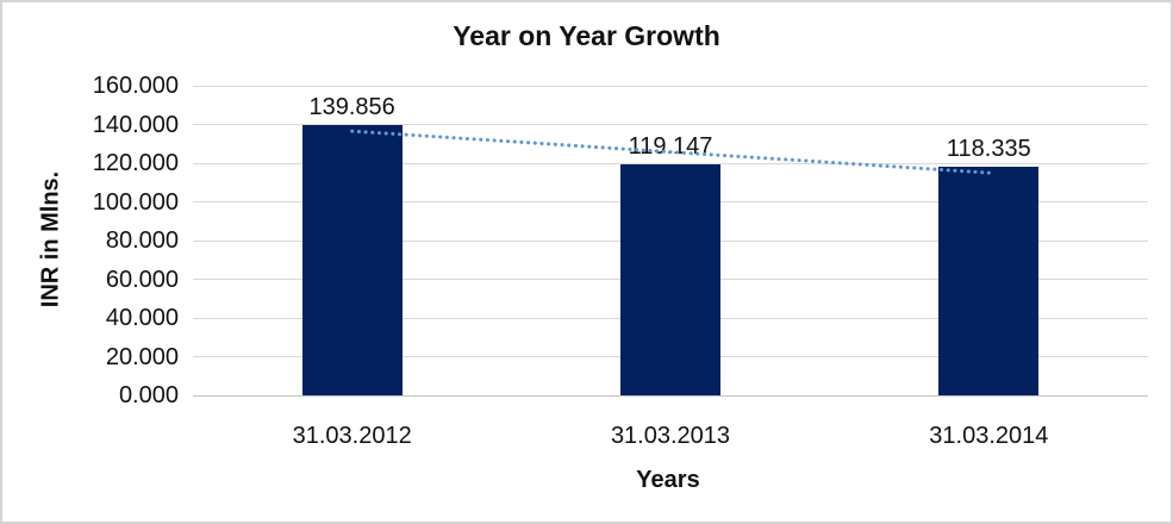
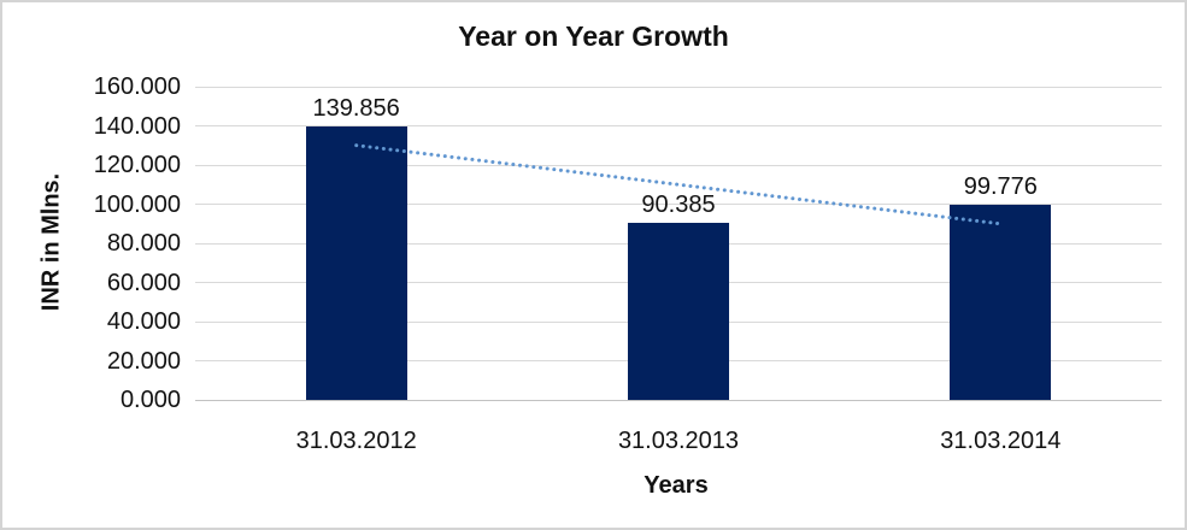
31.03.2013: 119.147 -> 90.385
31.03.2014: 118.335 -> 99.776
